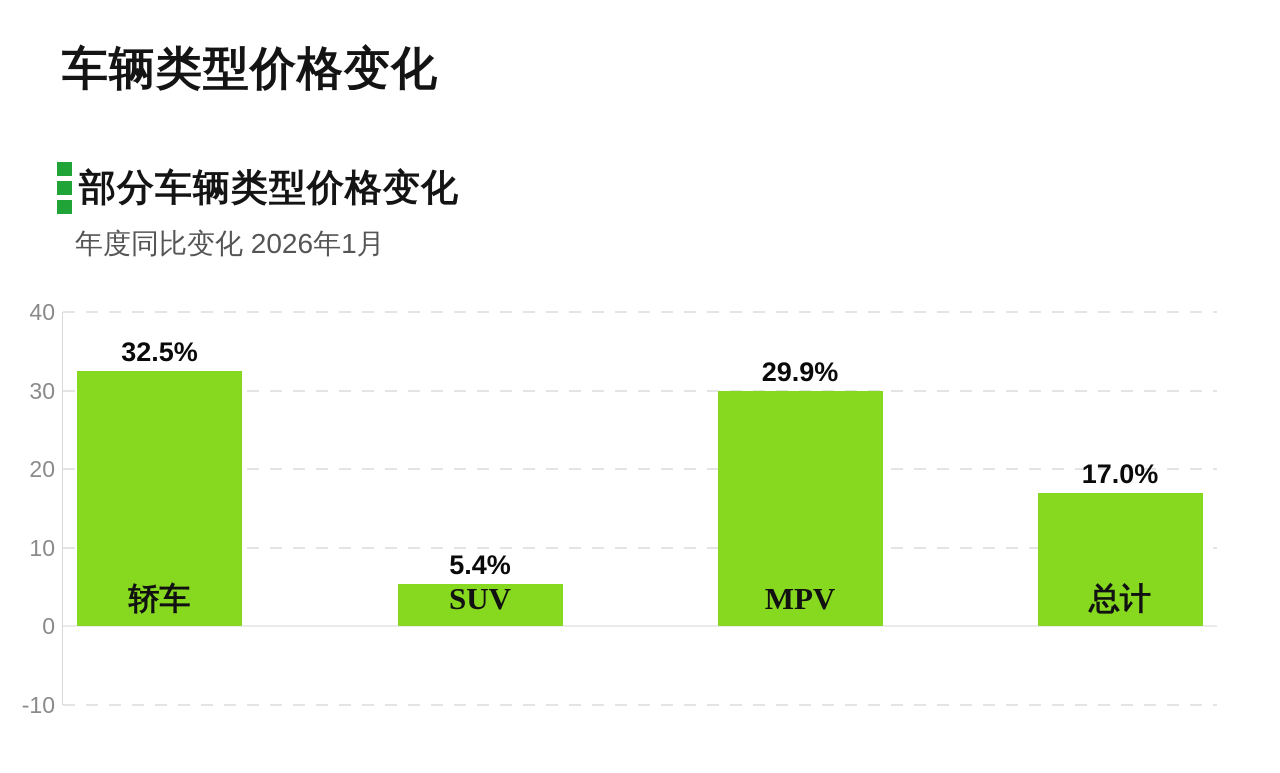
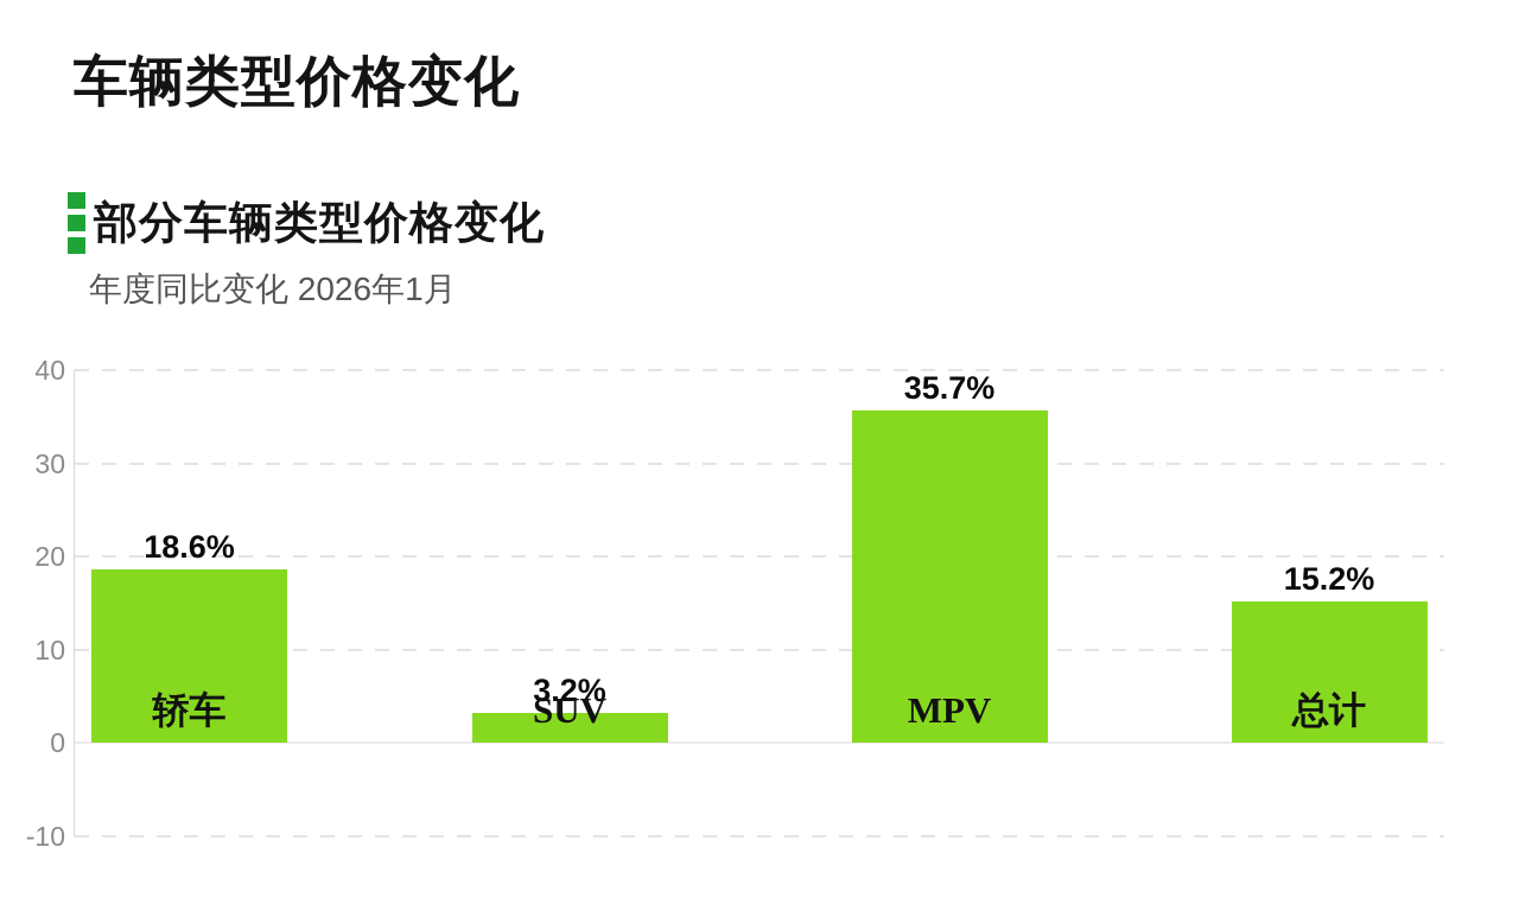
轿车: 32.5% -> 18.6%
SUV: 5.4% -> 3.2%
MPV: 29.9% -> 35.7%
总计: 17.0% -> 15.2%
